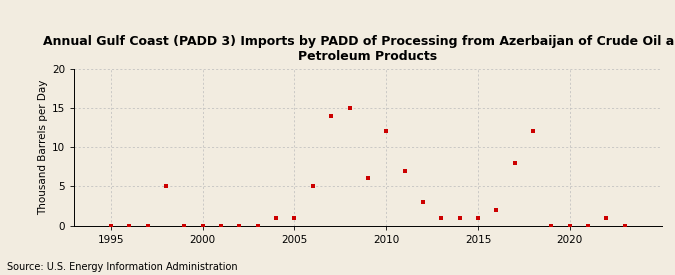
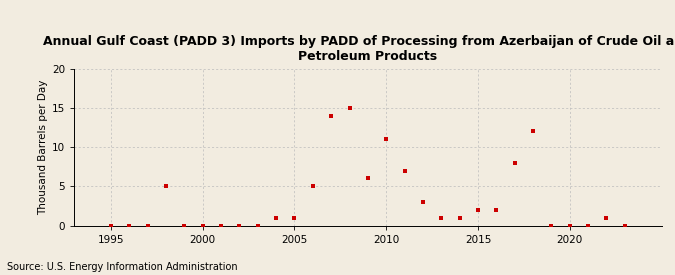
2010: 12 -> 11
2015: 1 -> 2
